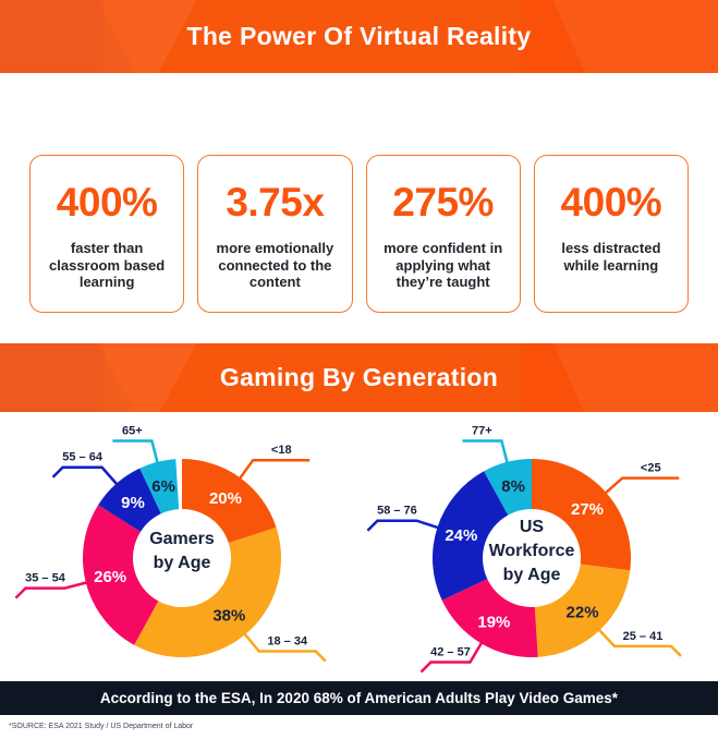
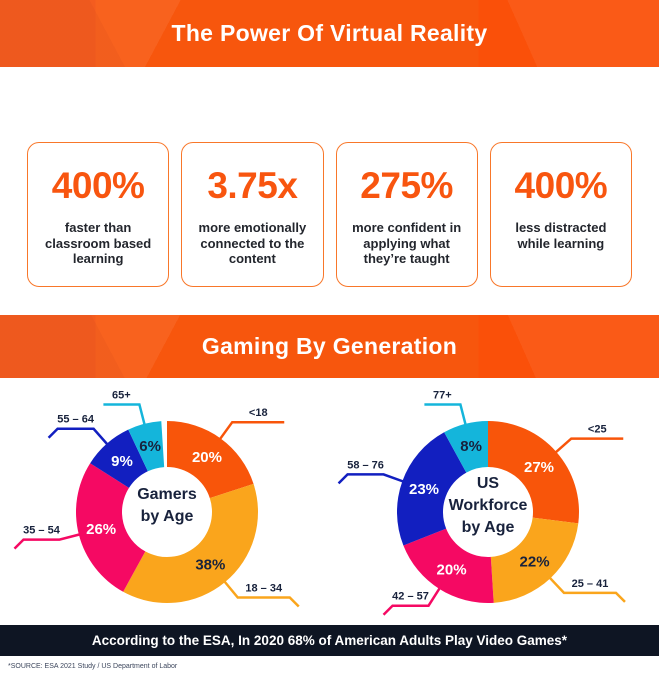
US Workforce by Age/42 – 57: 19% -> 20%
US Workforce by Age/58 – 76: 24% -> 23%
